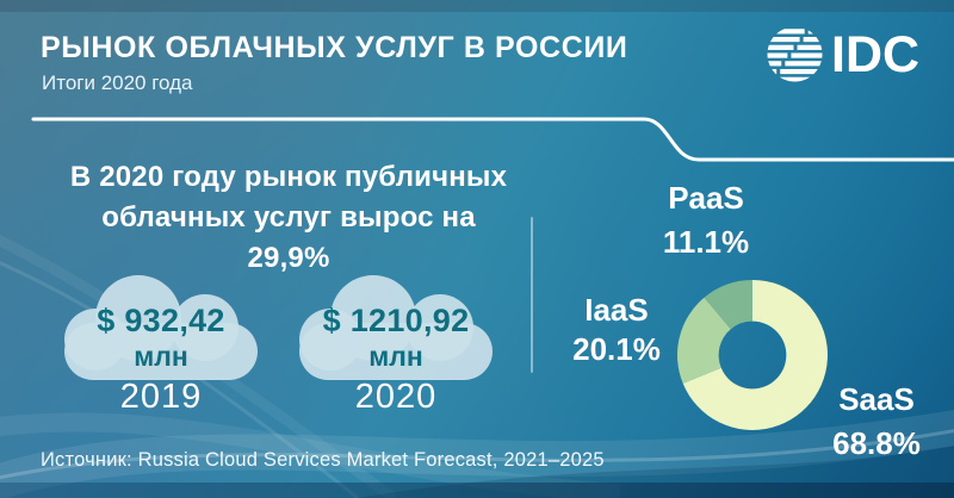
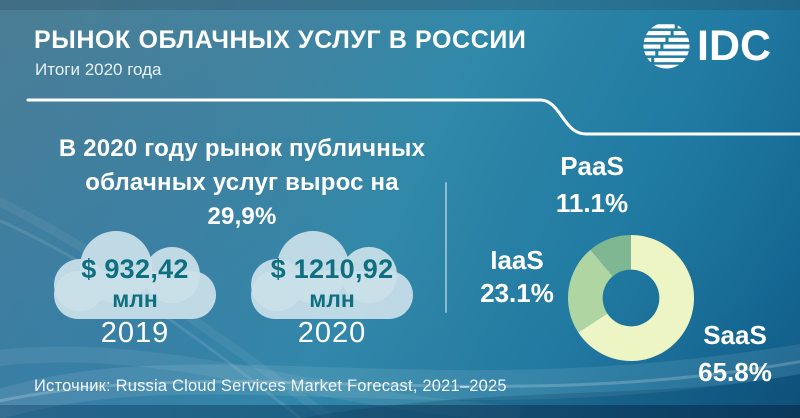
SaaS: 68.8% -> 65.8%
IaaS: 20.1% -> 23.1%
